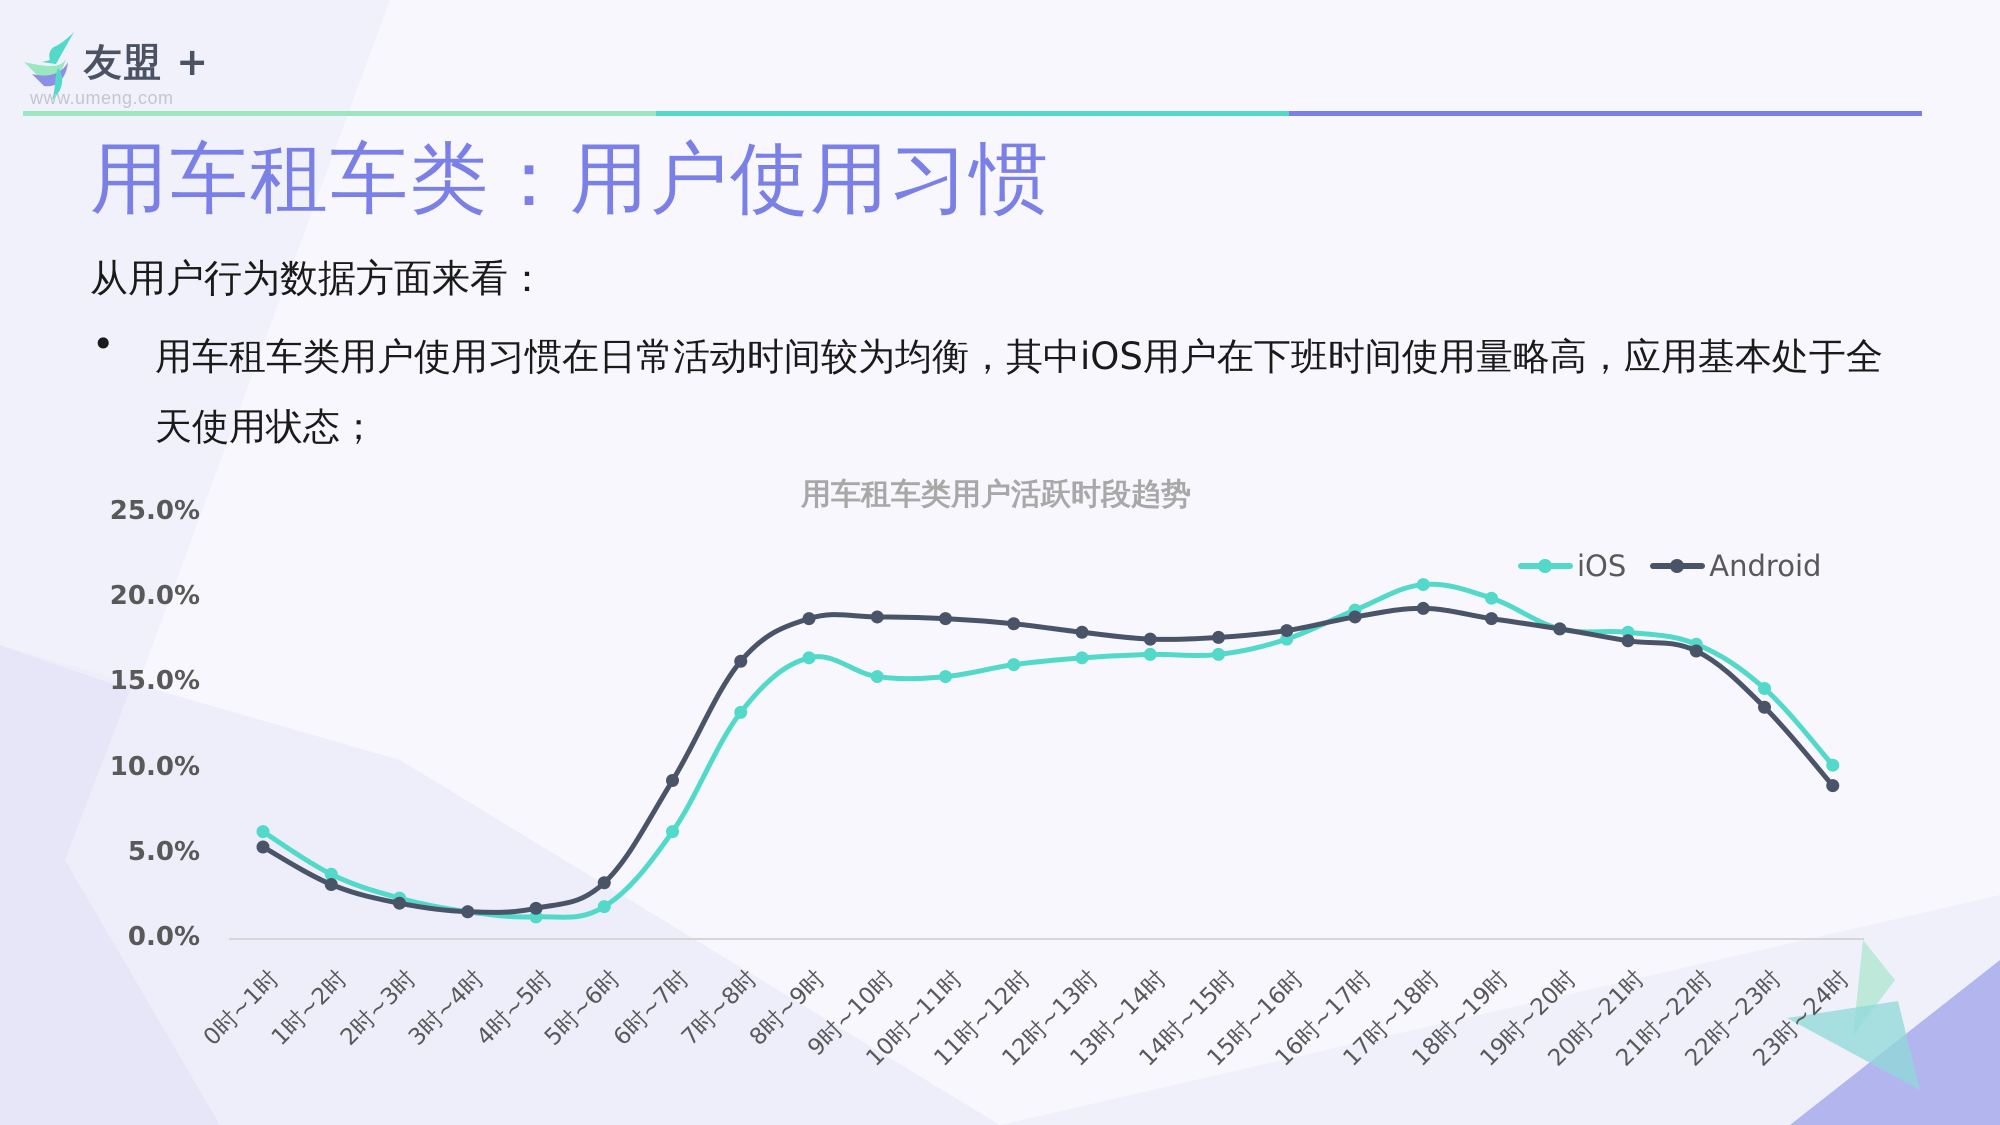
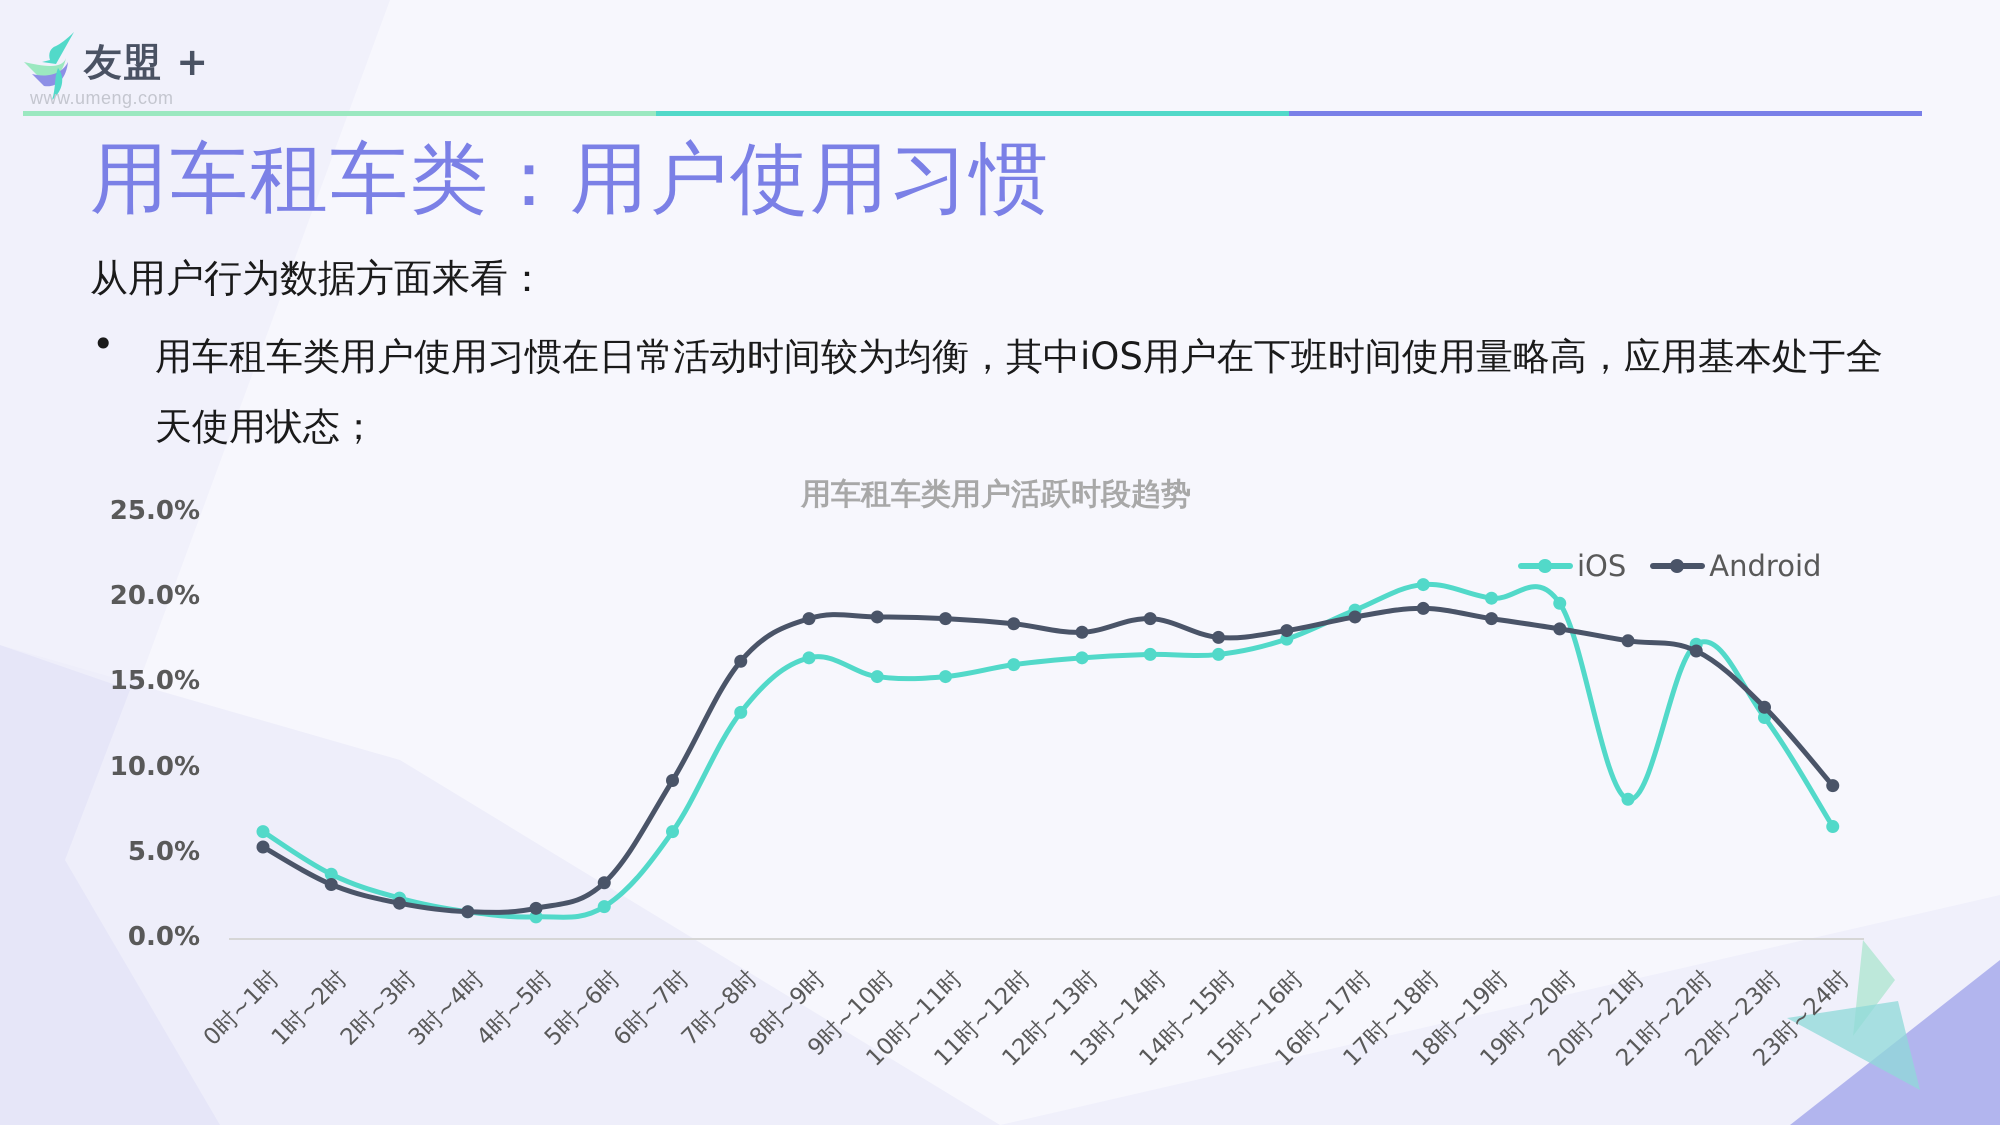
Android/13时~14时: 17.6% -> 18.8%
iOS/19时~20时: 18.2% -> 19.7%
iOS/20时~21时: 18.0% -> 8.2%
iOS/22时~23时: 14.7% -> 13.0%
iOS/23时~24时: 10.2% -> 6.6%
